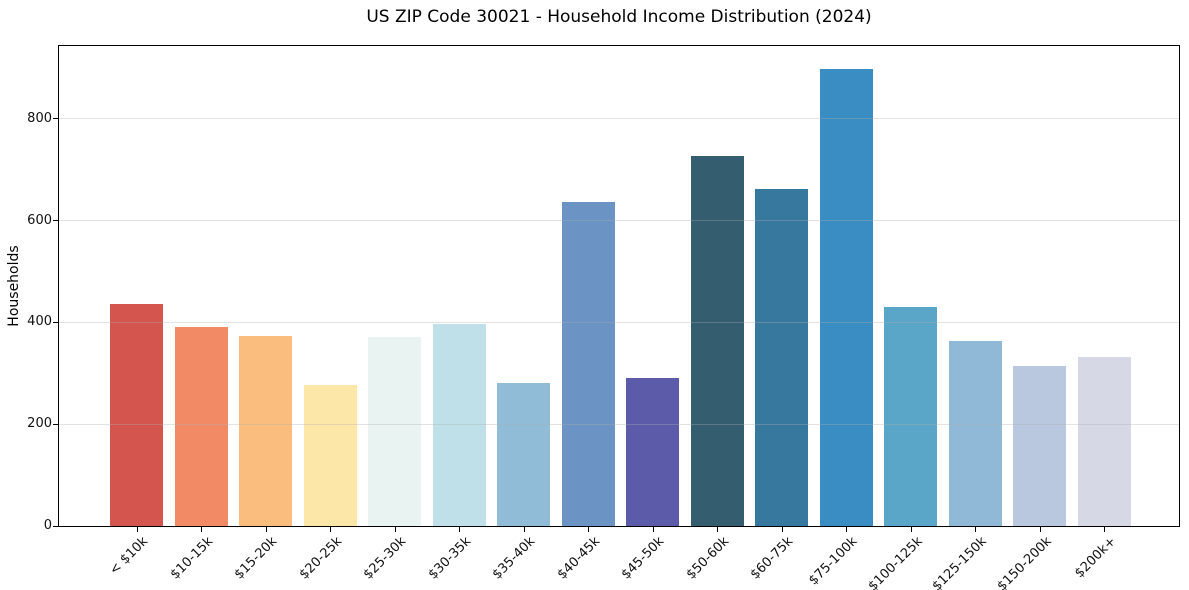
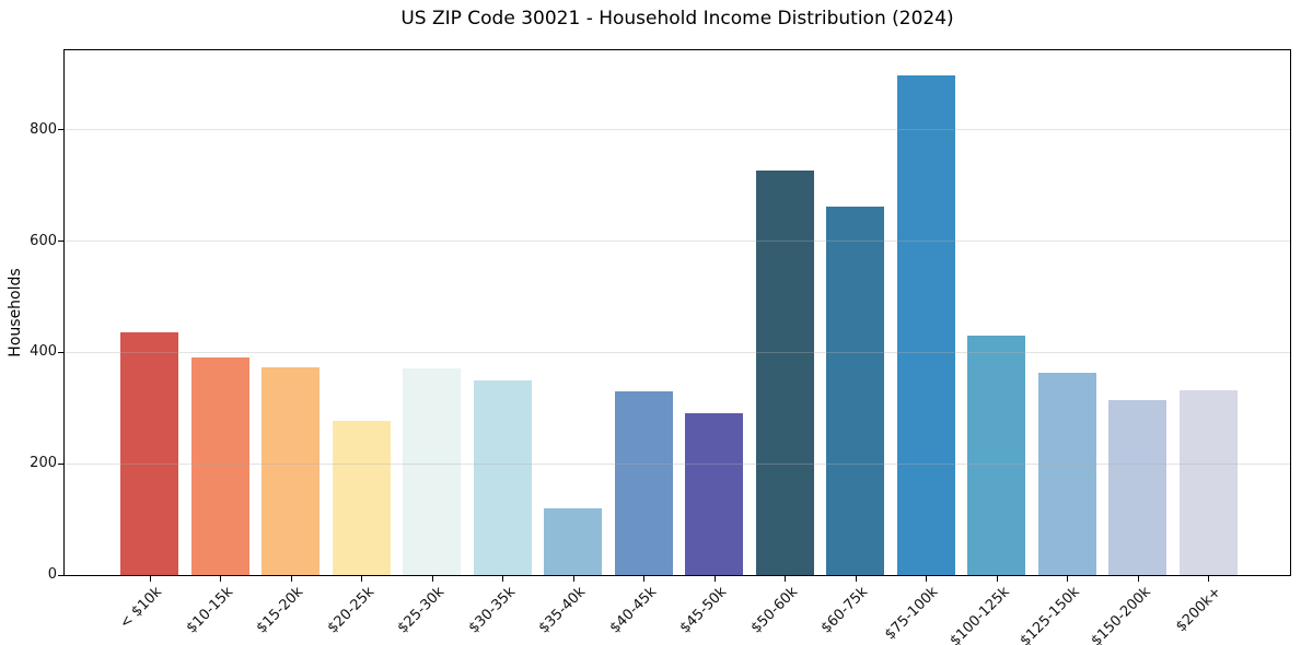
$30-35k: 400 -> 350
$35-40k: 280 -> 120
$40-45k: 640 -> 330
